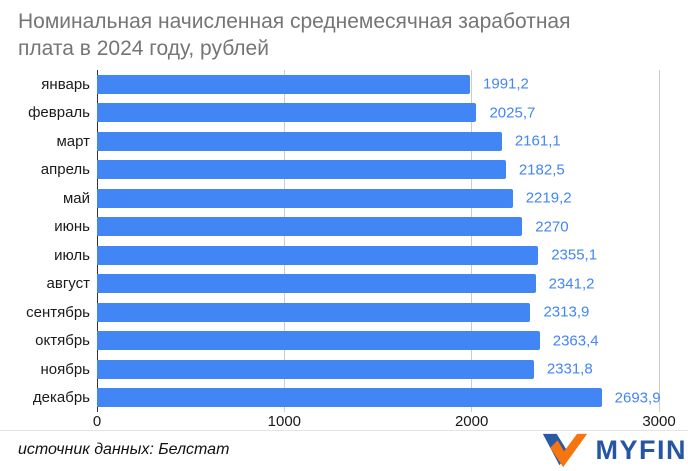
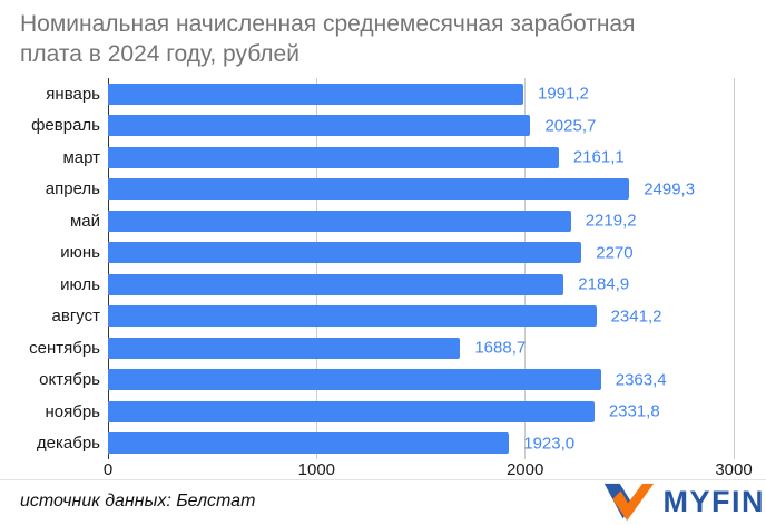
апрель: 2182,5 -> 2499,3
июль: 2355,1 -> 2184,9
сентябрь: 2313,9 -> 1688,7
декабрь: 2693,9 -> 1923,0
